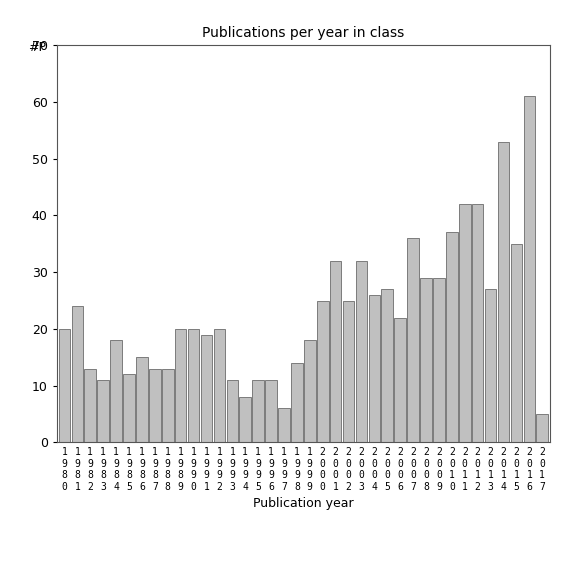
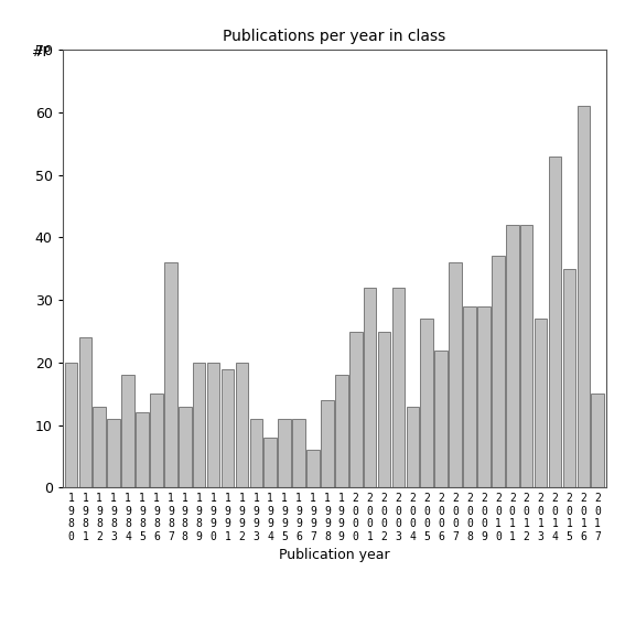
1 9 8 7: 13 -> 36
2 0 0 4: 26 -> 13
2 0 1 7: 5 -> 15
